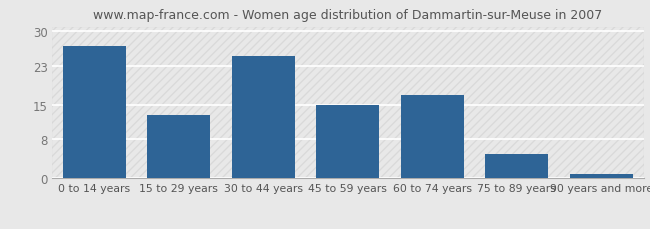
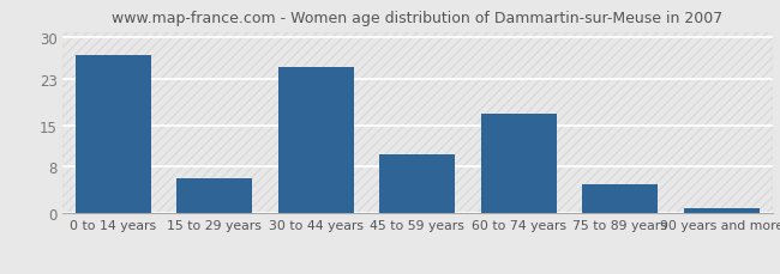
15 to 29 years: 13 -> 6
45 to 59 years: 15 -> 10
